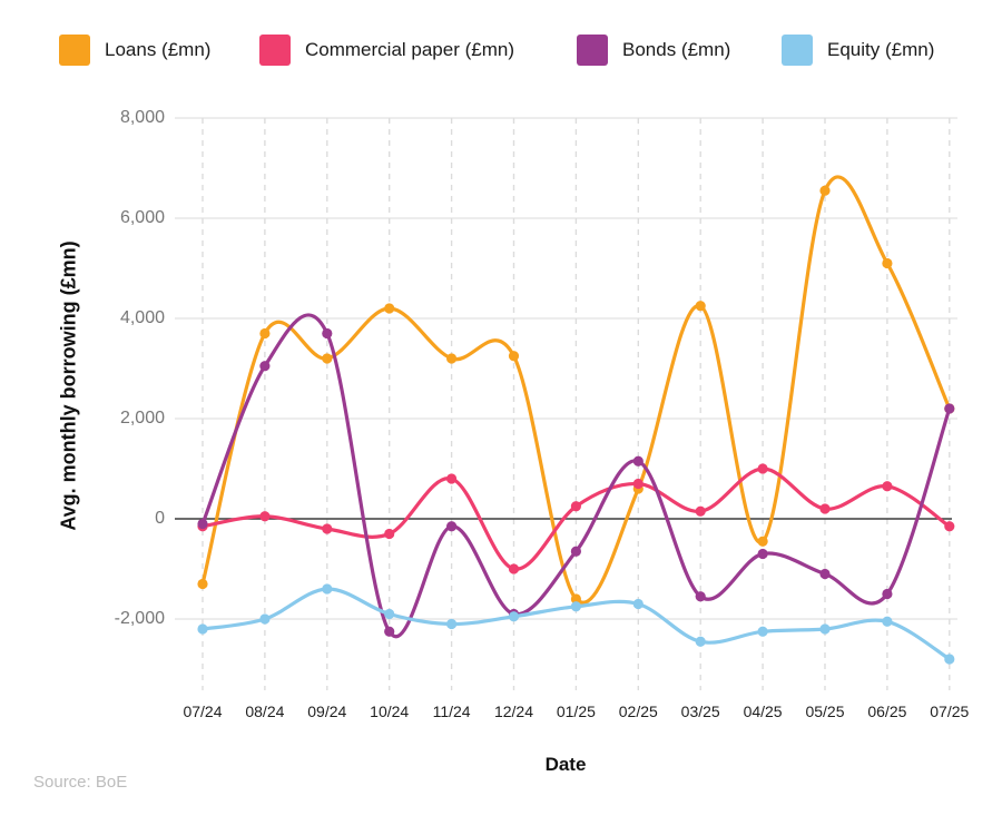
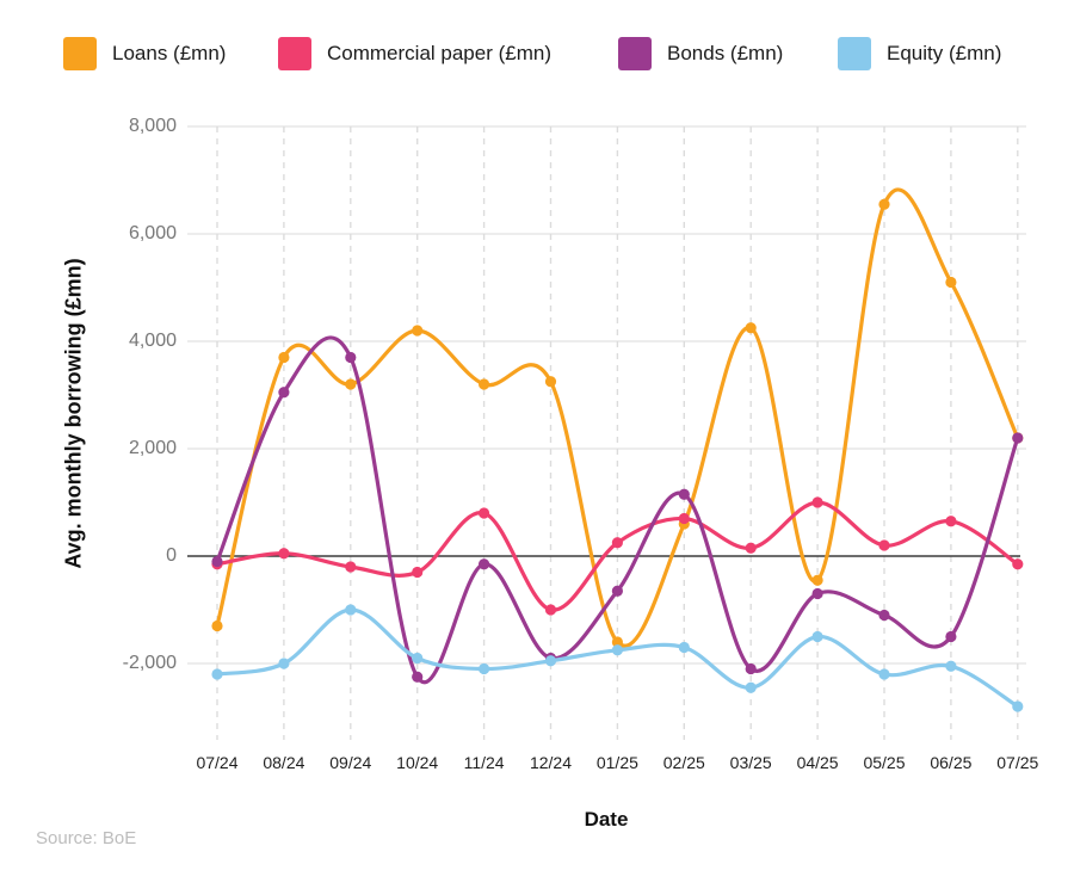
Equity (£mn)/09/24: -1400 -> -1000
Bonds (£mn)/03/25: -1600 -> -2100
Equity (£mn)/04/25: -2200 -> -1500
